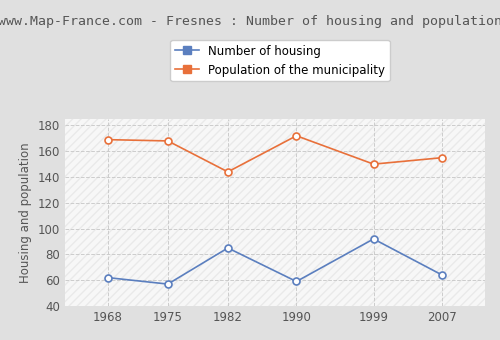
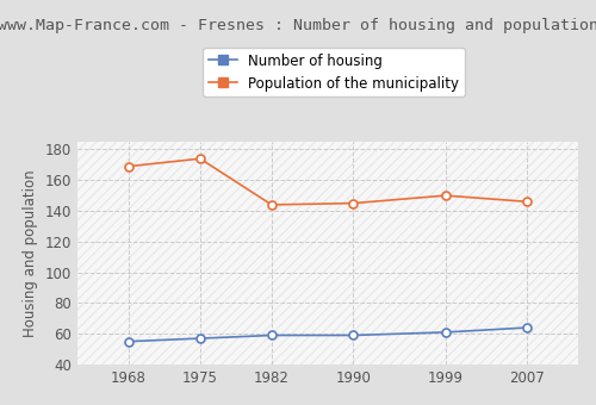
Number of housing/1968: 62 -> 55
Population of the municipality/1975: 168 -> 174
Number of housing/1982: 85 -> 59
Population of the municipality/1990: 172 -> 145
Number of housing/1999: 92 -> 61
Population of the municipality/2007: 155 -> 146
